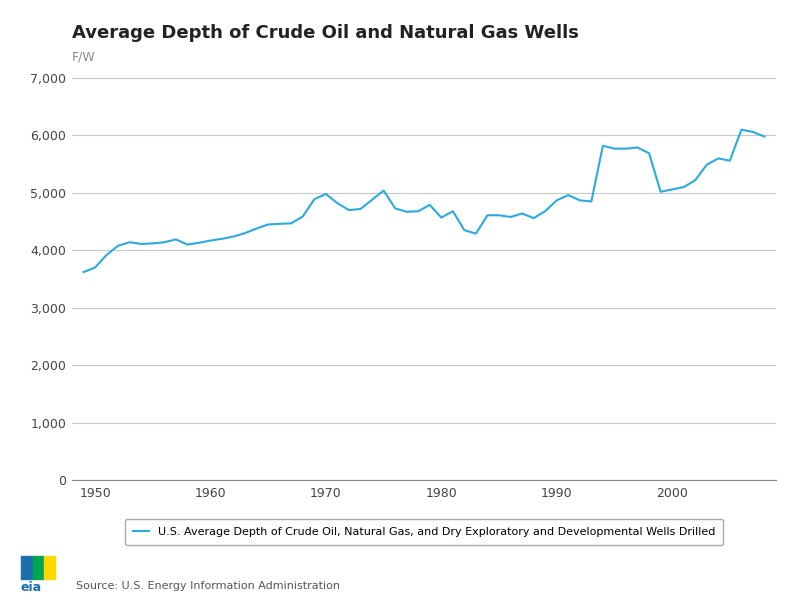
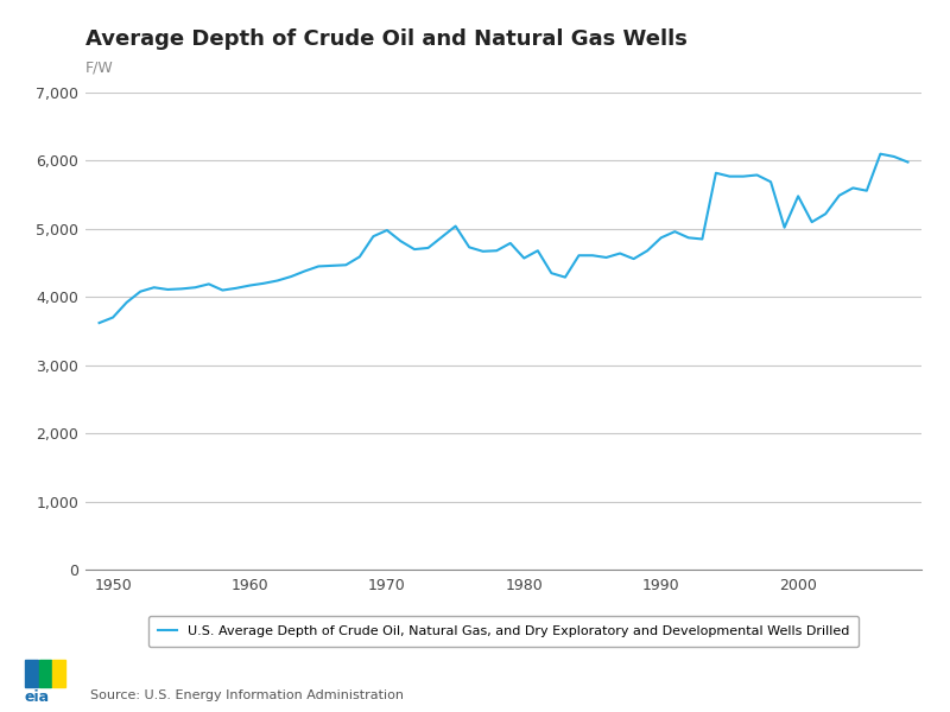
2000: 5,060 -> 5,480
